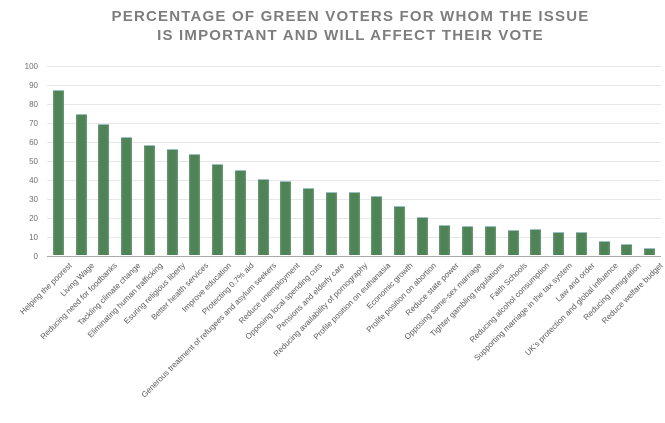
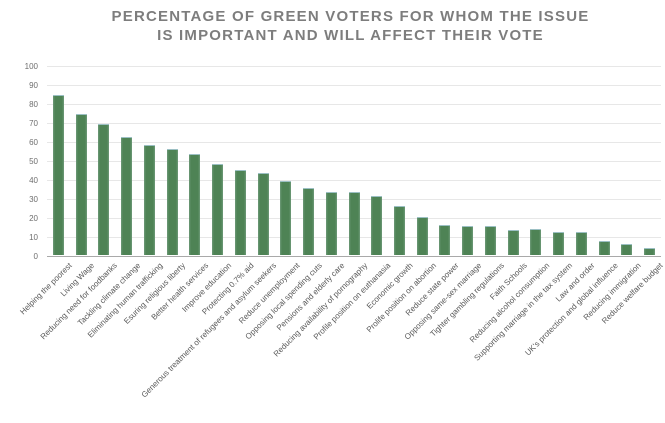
Helping the poorest: 87 -> 84
Generous treatment of refugees and asylum seekers: 40 -> 43
